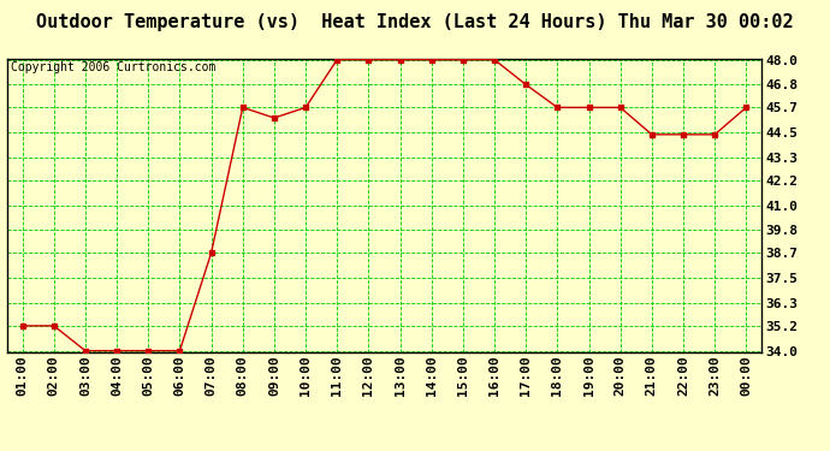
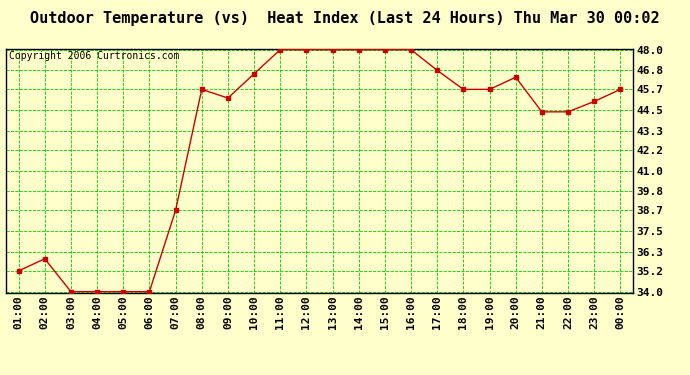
02:00: 35.2 -> 35.9
10:00: 45.7 -> 46.6
20:00: 45.7 -> 46.4
23:00: 44.4 -> 45.0
